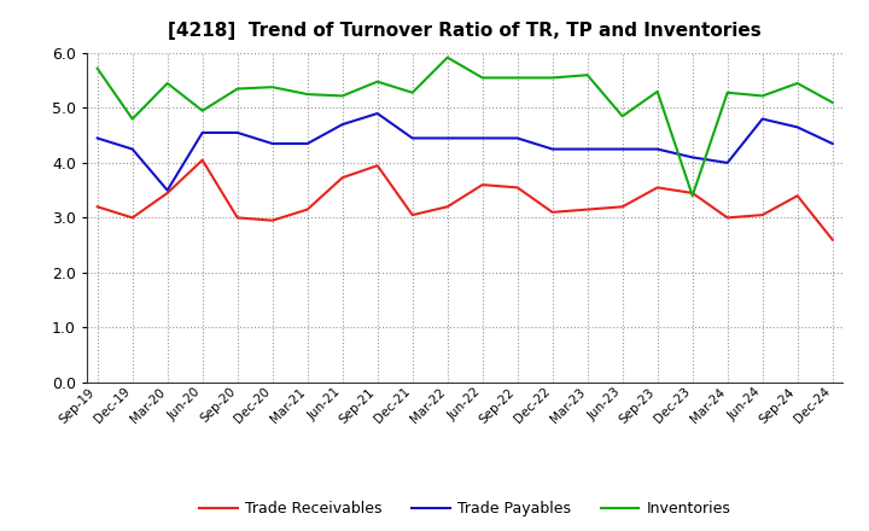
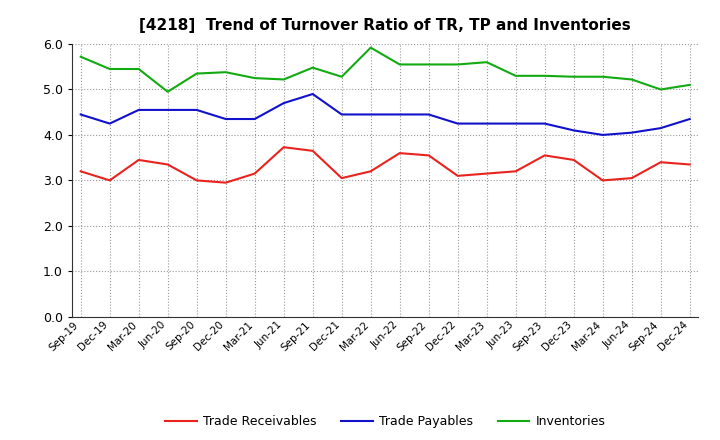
Inventories/Dec-19: 4.80 -> 5.45
Trade Payables/Mar-20: 3.50 -> 4.55
Trade Receivables/Jun-20: 4.05 -> 3.35
Trade Receivables/Sep-21: 3.95 -> 3.65
Inventories/Jun-23: 4.85 -> 5.30
Inventories/Dec-23: 3.40 -> 5.28
Trade Payables/Jun-24: 4.80 -> 4.05
Trade Payables/Sep-24: 4.65 -> 4.15
Inventories/Sep-24: 5.45 -> 5.00
Trade Receivables/Dec-24: 2.60 -> 3.35
